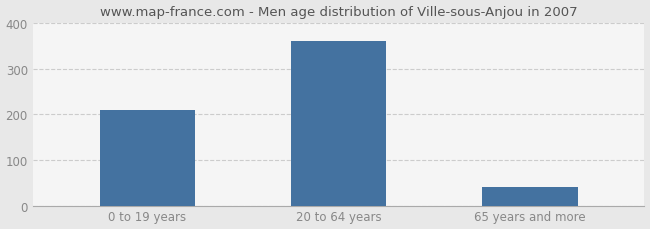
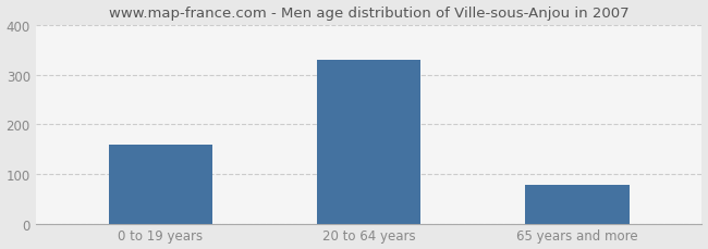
0 to 19 years: 210 -> 160
20 to 64 years: 360 -> 330
65 years and more: 40 -> 78
